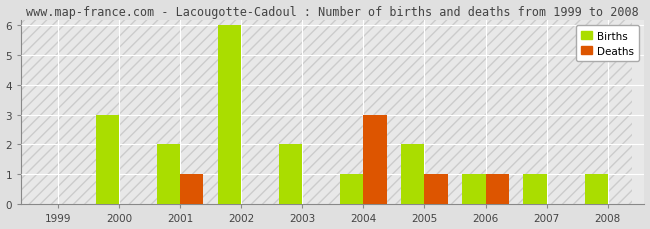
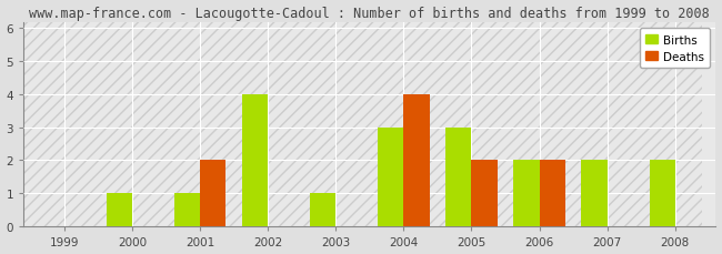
Births/2000: 3 -> 1
Births/2001: 2 -> 1
Deaths/2001: 1 -> 2
Births/2002: 6 -> 4
Births/2003: 2 -> 1
Births/2004: 1 -> 3
Deaths/2004: 3 -> 4
Births/2005: 2 -> 3
Deaths/2005: 1 -> 2
Births/2006: 1 -> 2
Deaths/2006: 1 -> 2
Births/2007: 1 -> 2
Births/2008: 1 -> 2
